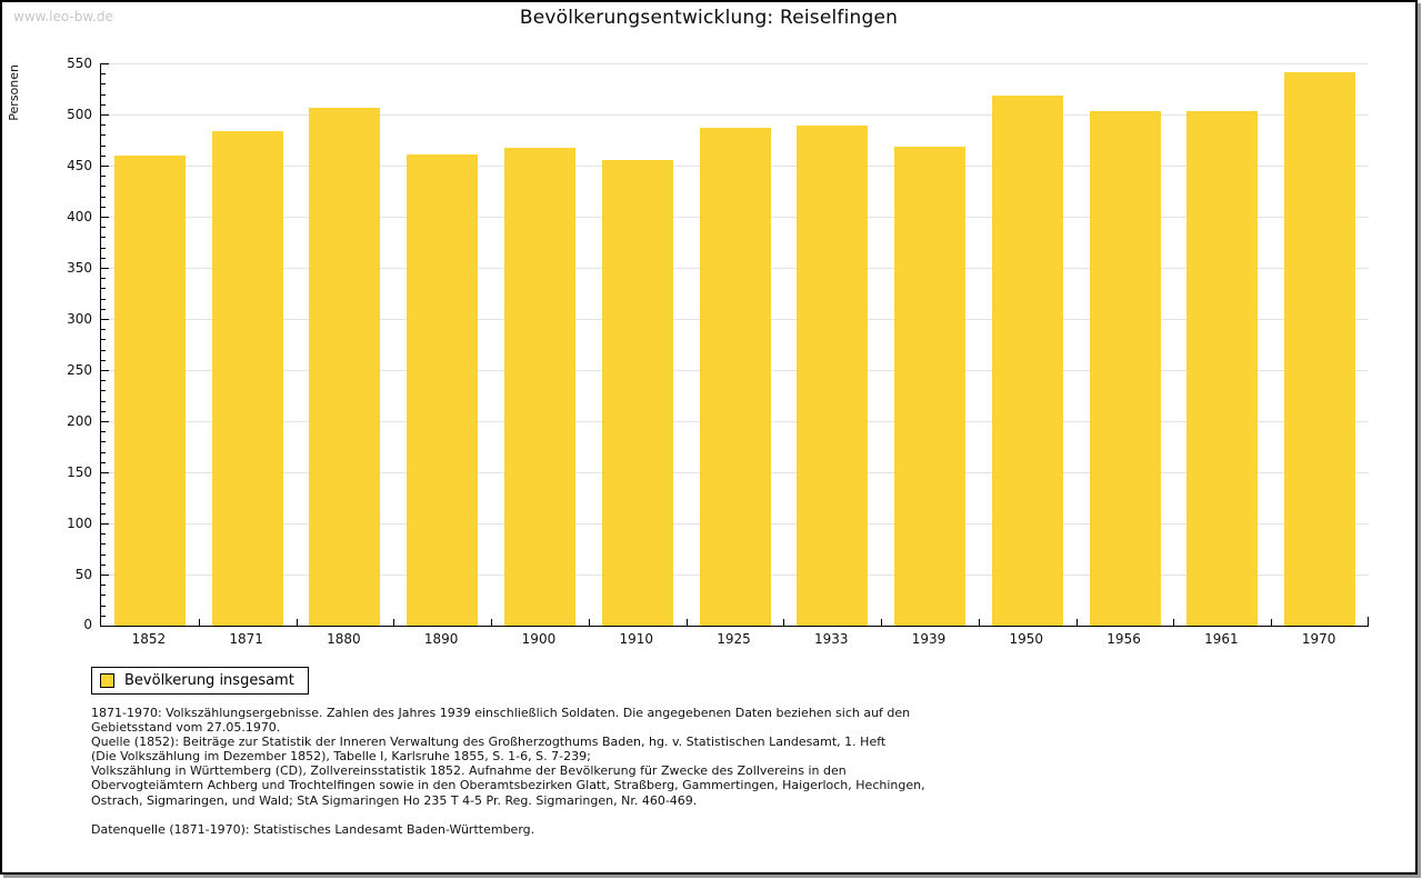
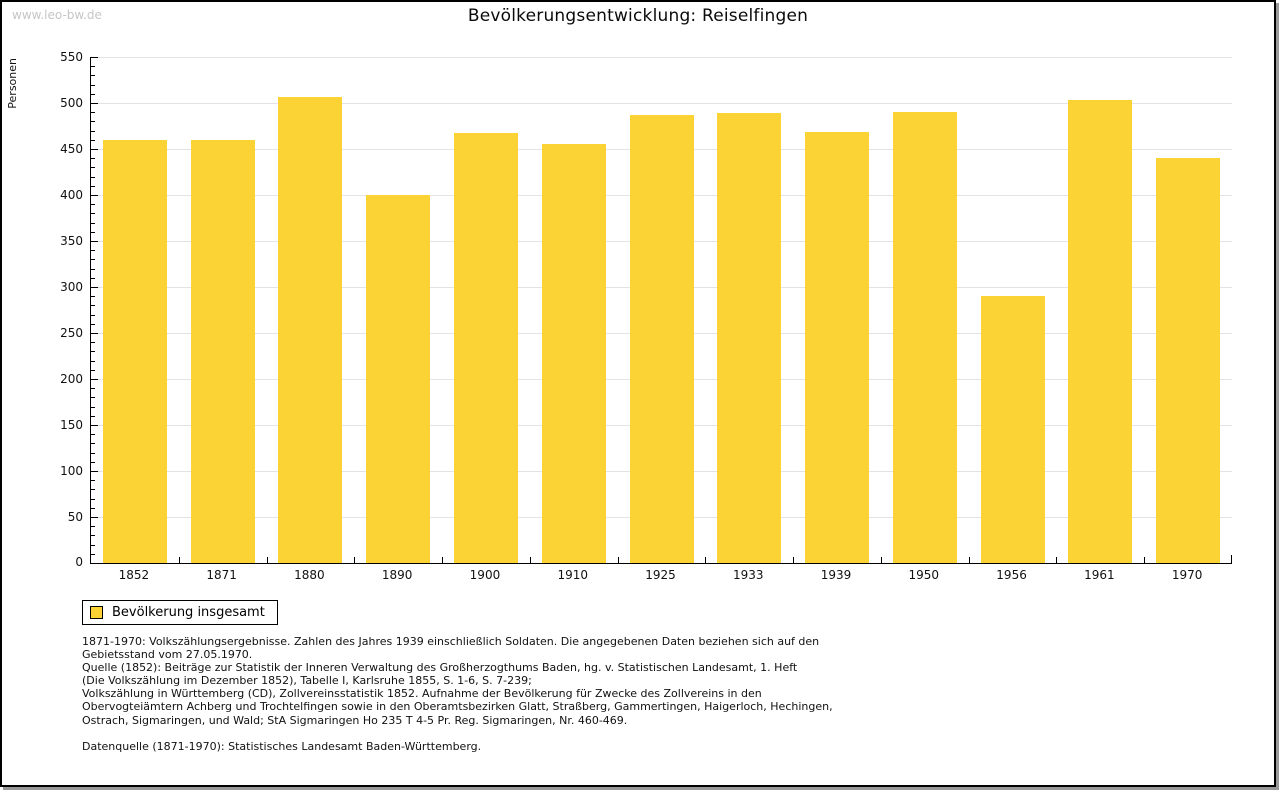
1871: 480 -> 460
1890: 460 -> 400
1950: 520 -> 490
1956: 500 -> 290
1970: 540 -> 440
